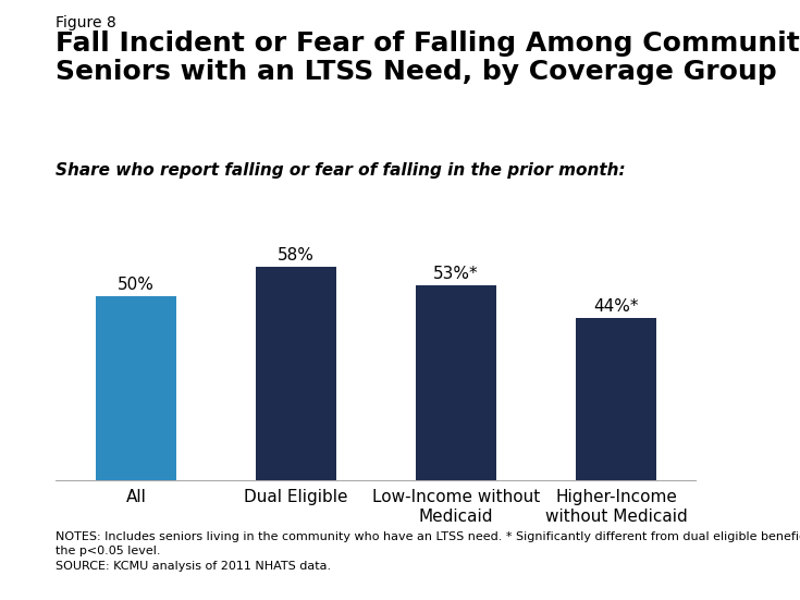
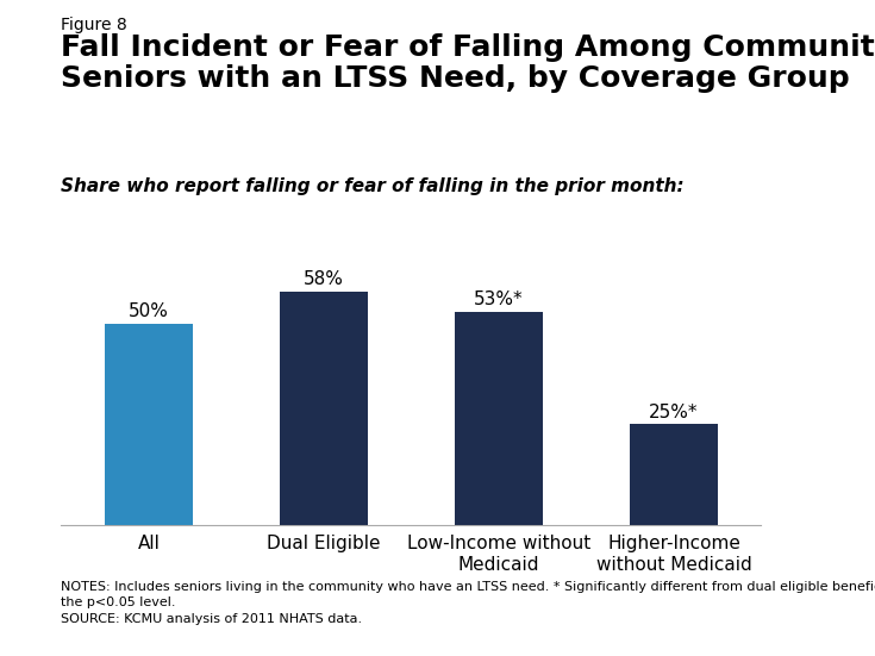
Higher-Income without Medicaid: 44%* -> 25%*
